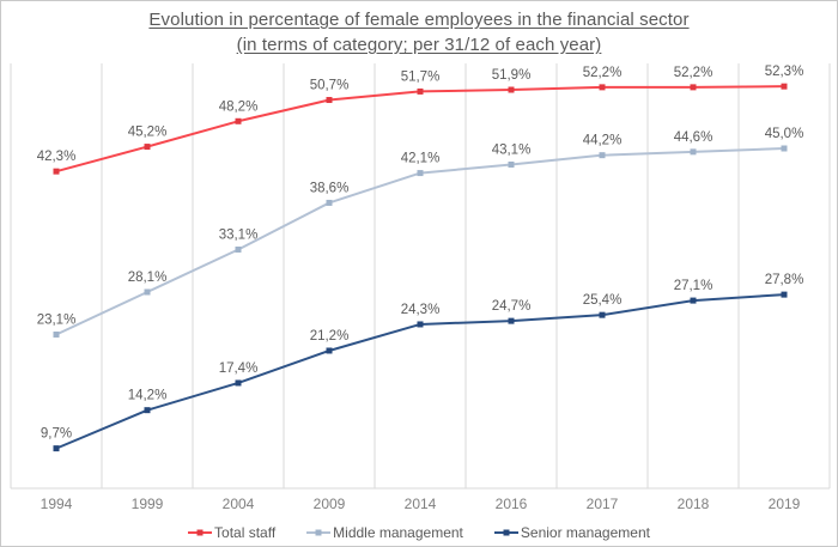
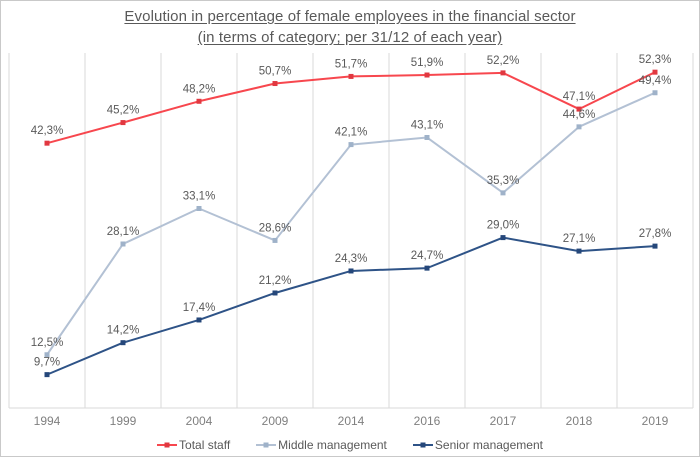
Middle management/1994: 23,1% -> 12,5%
Middle management/2009: 38,6% -> 28,6%
Middle management/2017: 44,2% -> 35,3%
Senior management/2017: 25,4% -> 29,0%
Total staff/2018: 52,2% -> 47,1%
Middle management/2019: 45,0% -> 49,4%
